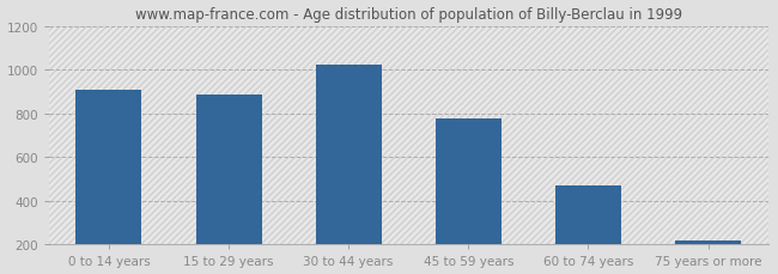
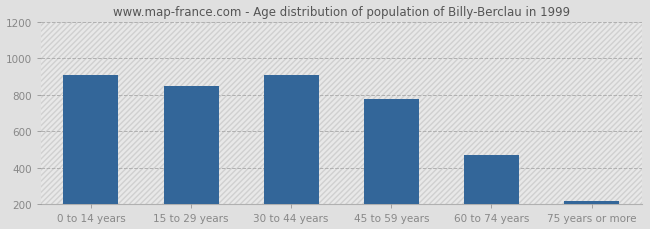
15 to 29 years: 880 -> 850
30 to 44 years: 1020 -> 910
